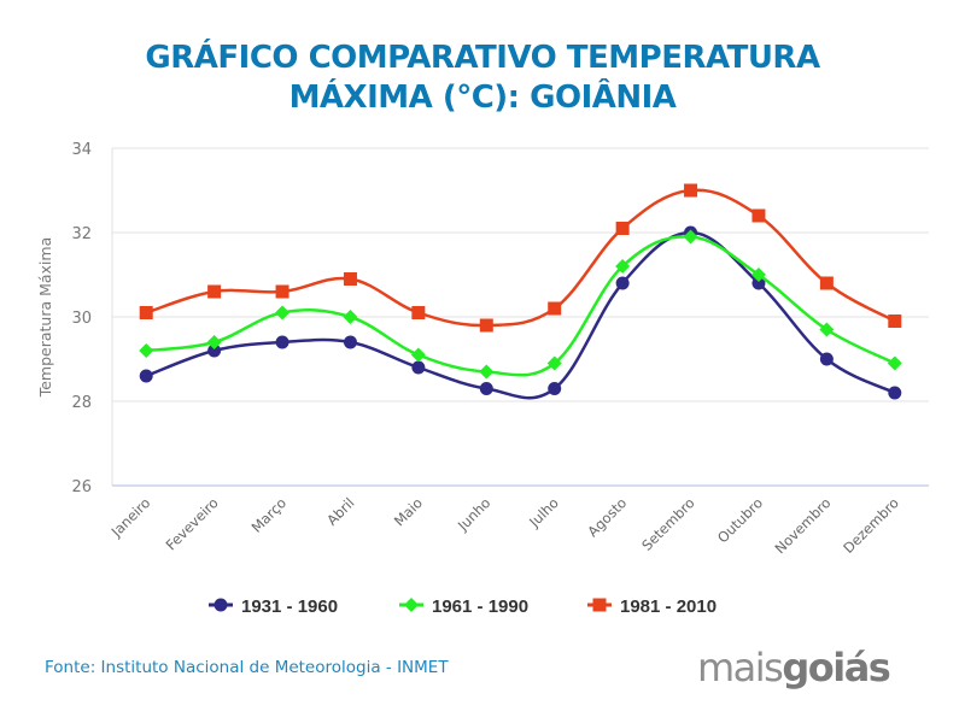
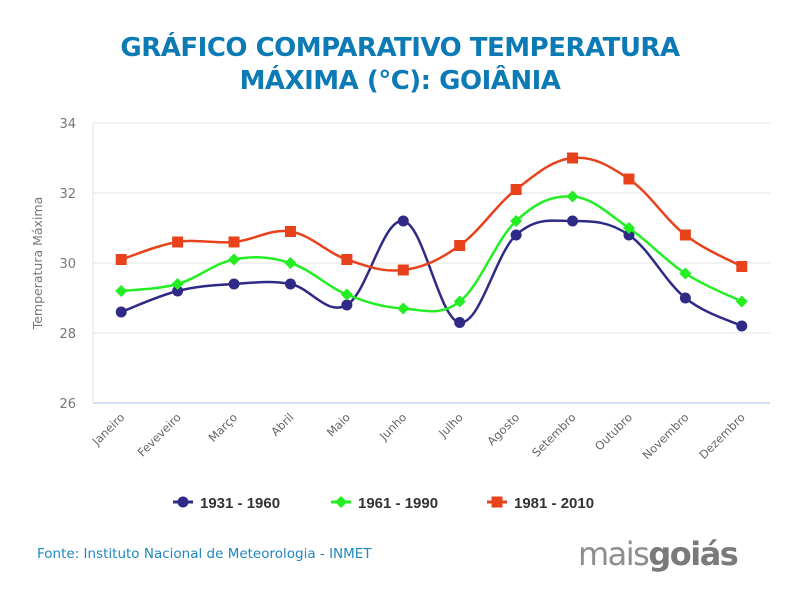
1931 - 1960/Junho: 28.3 -> 31.2
1981 - 2010/Julho: 30.2 -> 30.5
1931 - 1960/Setembro: 32.0 -> 31.2
